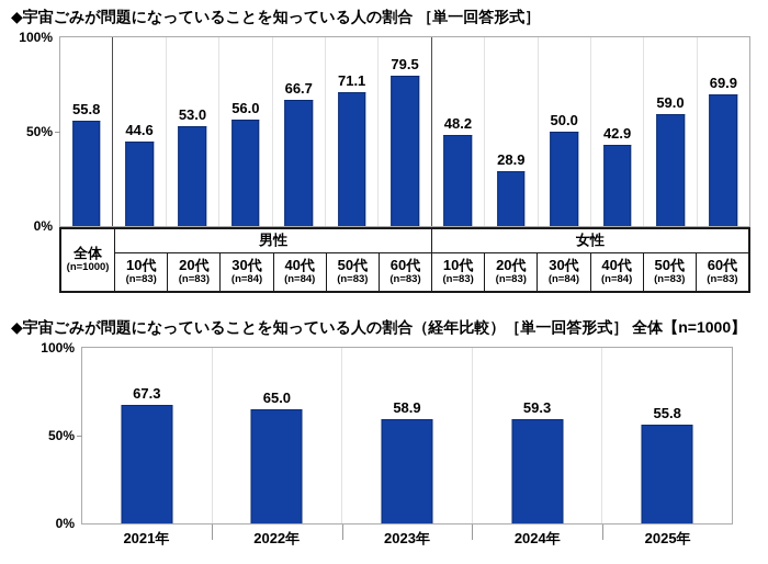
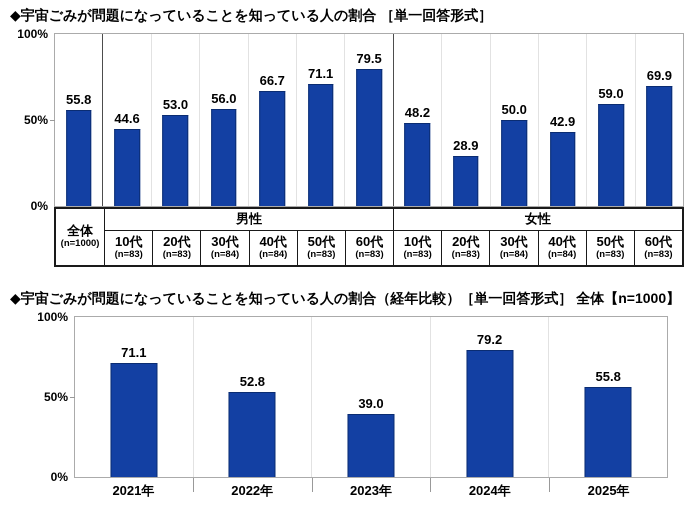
◆宇宙ごみが問題になっていることを知っている人の割合（経年比較）［単一回答形式］ 全体【n=1000】/2021年: 67.3 -> 71.1
◆宇宙ごみが問題になっていることを知っている人の割合（経年比較）［単一回答形式］ 全体【n=1000】/2022年: 65.0 -> 52.8
◆宇宙ごみが問題になっていることを知っている人の割合（経年比較）［単一回答形式］ 全体【n=1000】/2023年: 58.9 -> 39.0
◆宇宙ごみが問題になっていることを知っている人の割合（経年比較）［単一回答形式］ 全体【n=1000】/2024年: 59.3 -> 79.2
